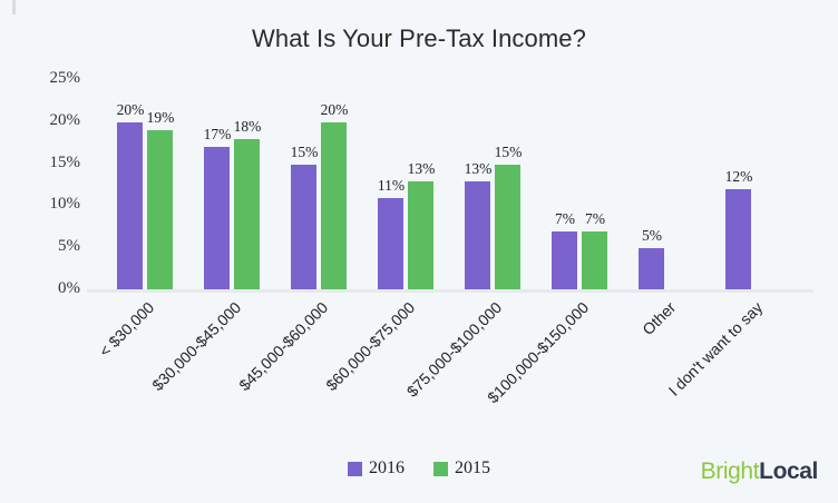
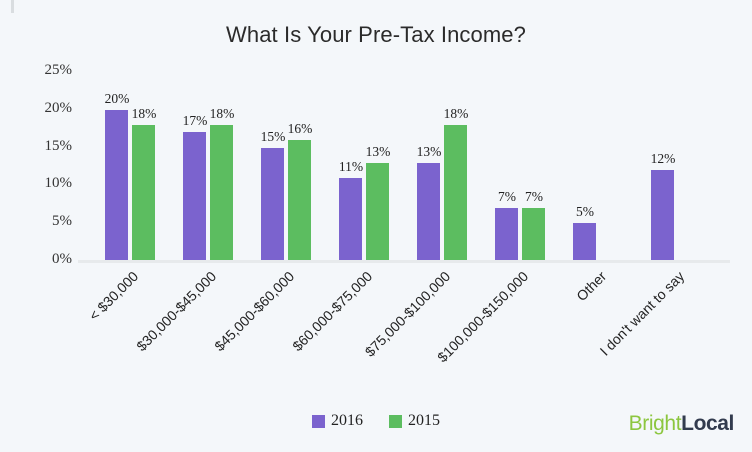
2015/< $30,000: 19% -> 18%
2015/$45,000-$60,000: 20% -> 16%
2015/$75,000-$100,000: 15% -> 18%
